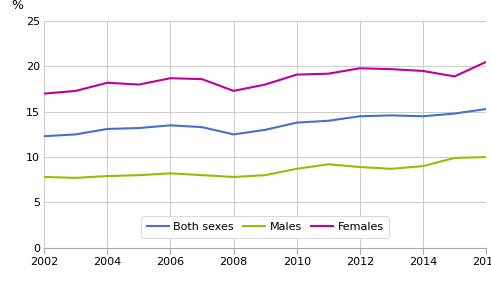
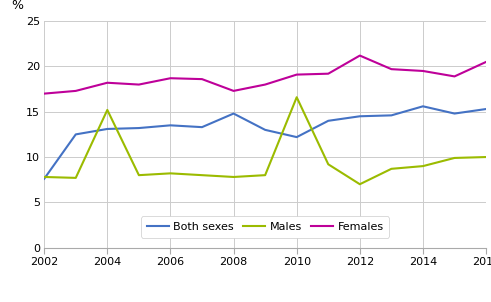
Both sexes/2002: 12.3 -> 7.6
Males/2004: 7.9 -> 15.2
Both sexes/2008: 12.5 -> 14.8
Both sexes/2010: 13.8 -> 12.2
Males/2010: 8.7 -> 16.6
Males/2012: 8.9 -> 7.0
Females/2012: 19.8 -> 21.2
Both sexes/2014: 14.5 -> 15.6
